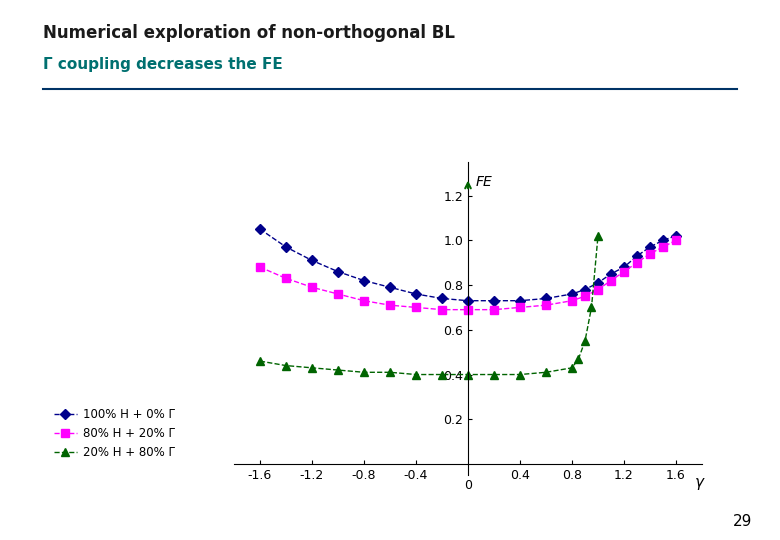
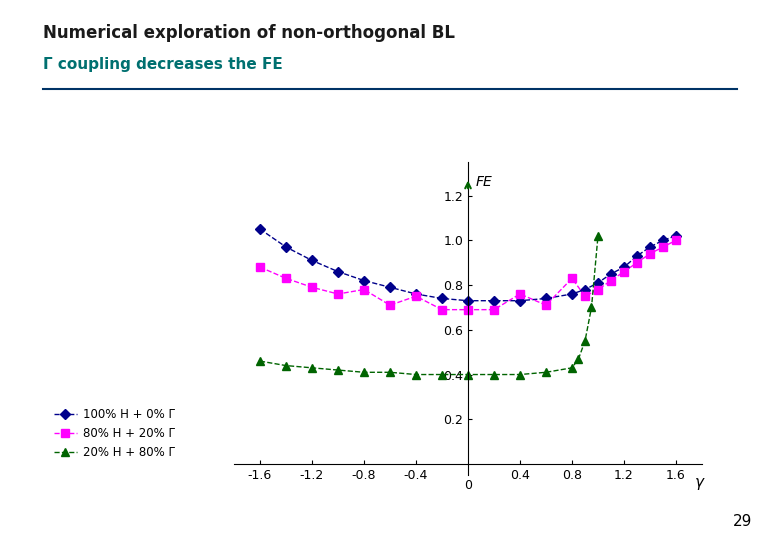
80% H + 20% Γ/-0.8: 0.73 -> 0.78
80% H + 20% Γ/-0.4: 0.70 -> 0.75
80% H + 20% Γ/0.4: 0.70 -> 0.76
80% H + 20% Γ/0.8: 0.73 -> 0.83
